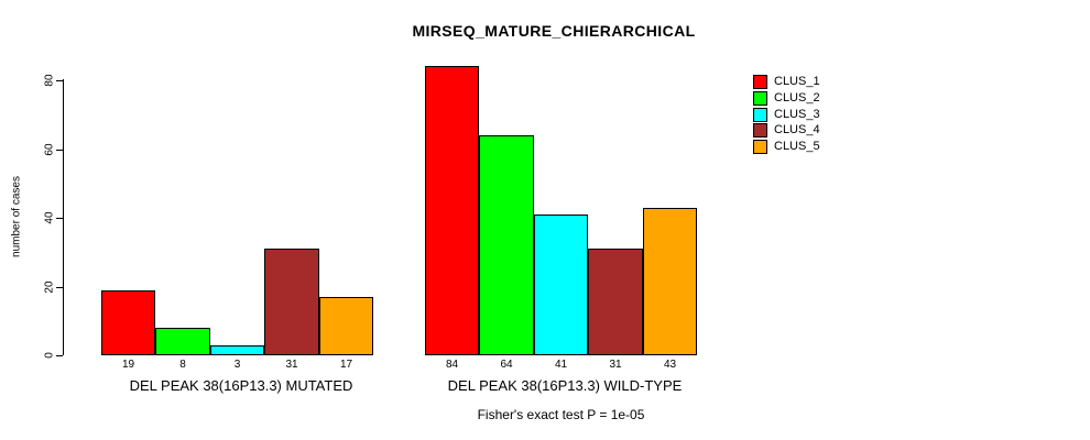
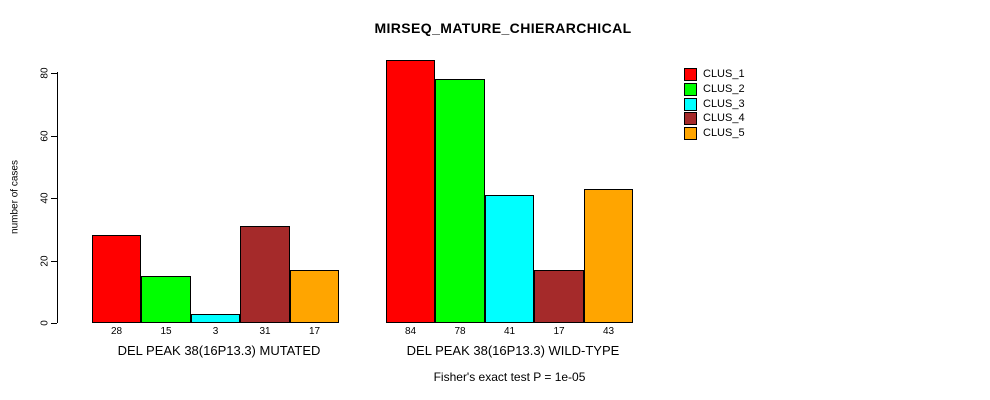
CLUS_1/DEL PEAK 38(16P13.3) MUTATED: 19 -> 28
CLUS_2/DEL PEAK 38(16P13.3) MUTATED: 8 -> 15
CLUS_2/DEL PEAK 38(16P13.3) WILD-TYPE: 64 -> 78
CLUS_4/DEL PEAK 38(16P13.3) WILD-TYPE: 31 -> 17
